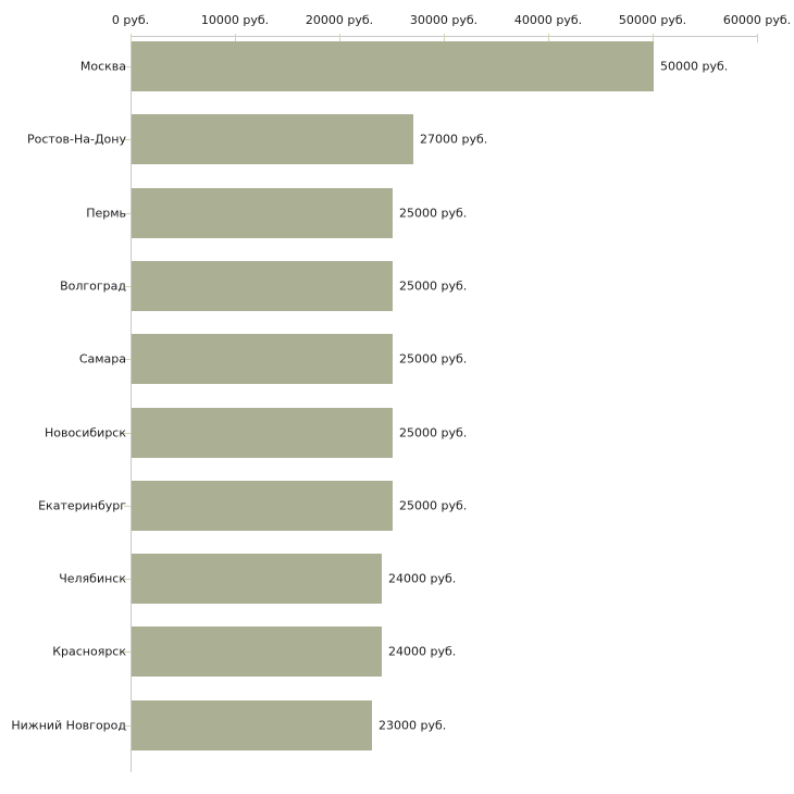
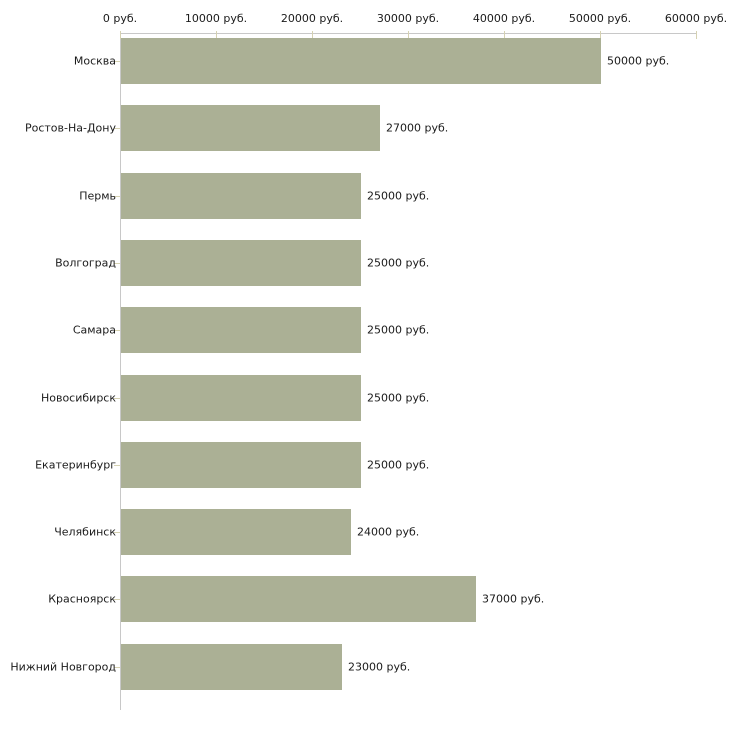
Красноярск: 24000 -> 37000
